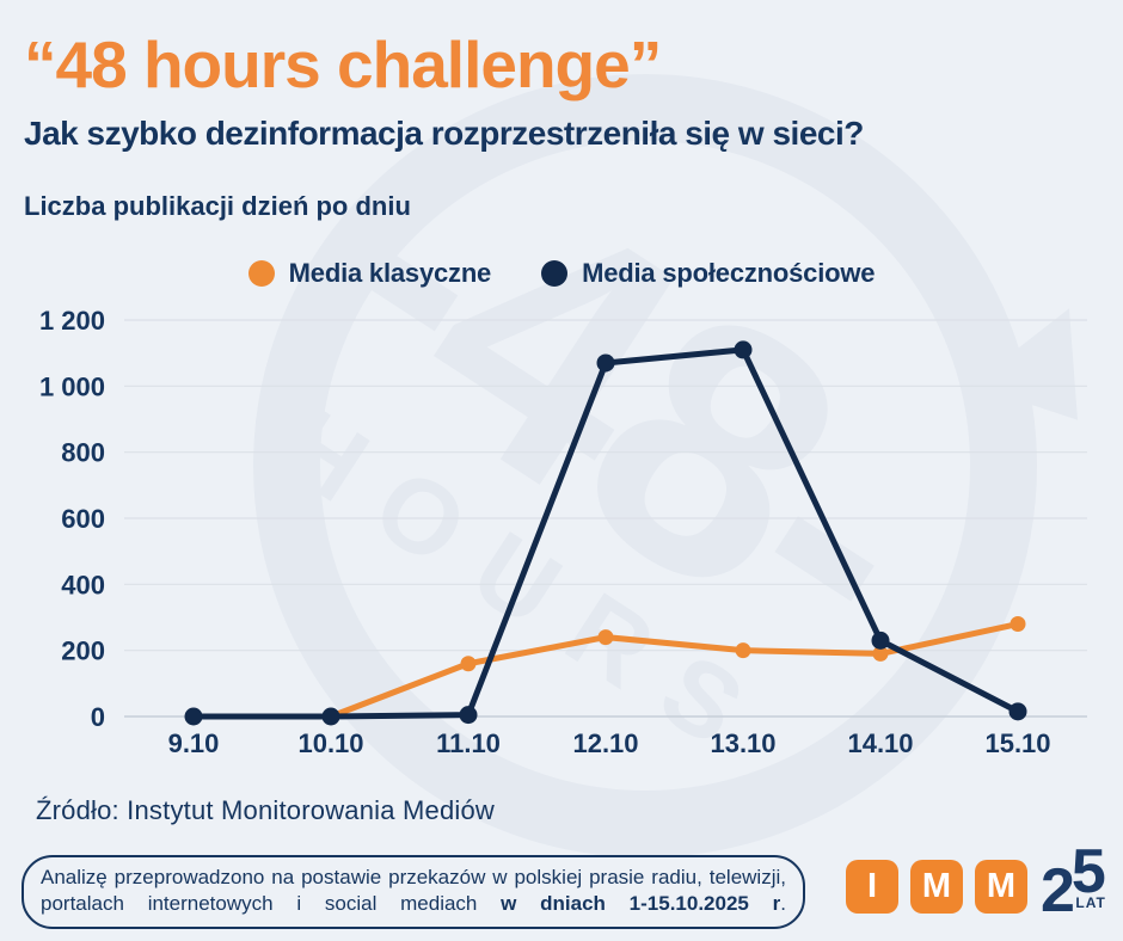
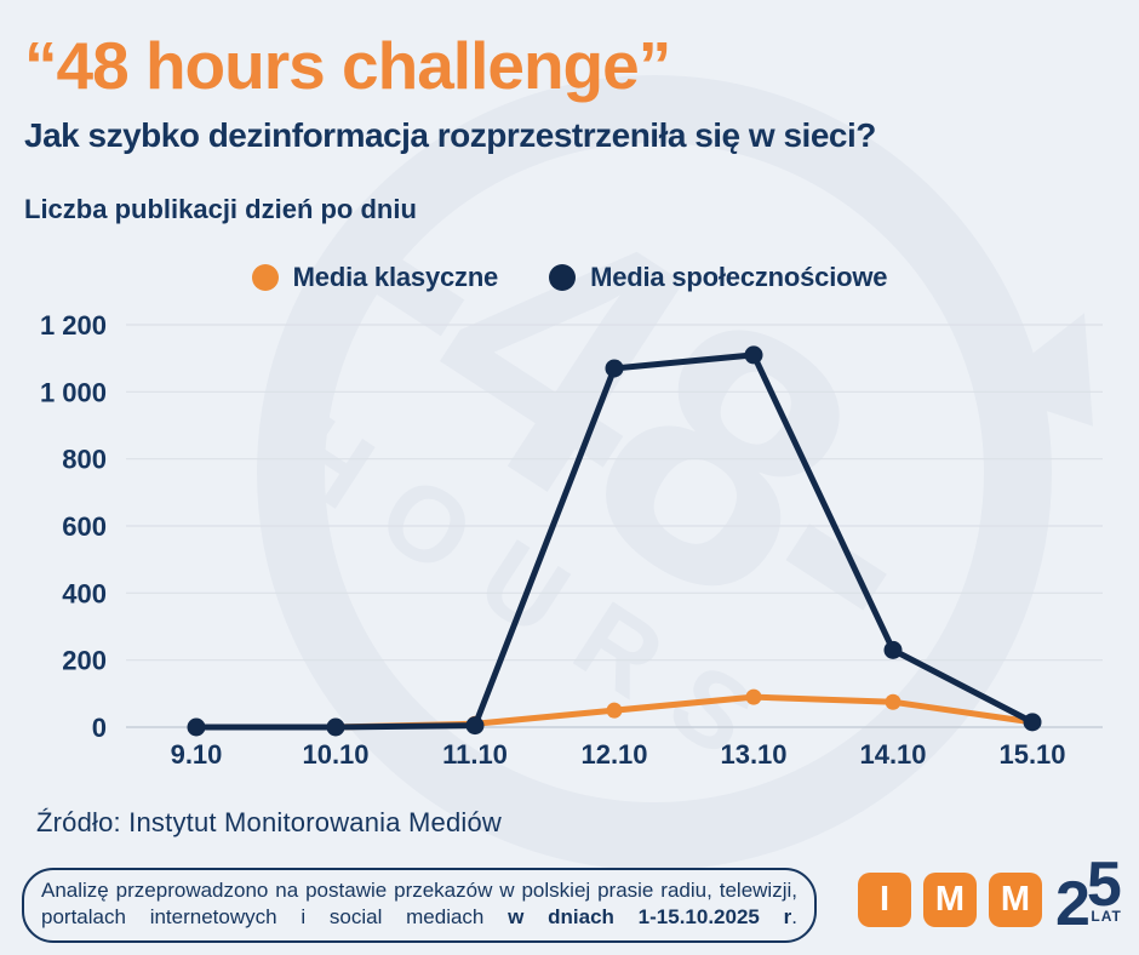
Media klasyczne/11.10: 160 -> 10
Media klasyczne/12.10: 240 -> 50
Media klasyczne/13.10: 200 -> 90
Media klasyczne/14.10: 190 -> 80
Media klasyczne/15.10: 280 -> 20
